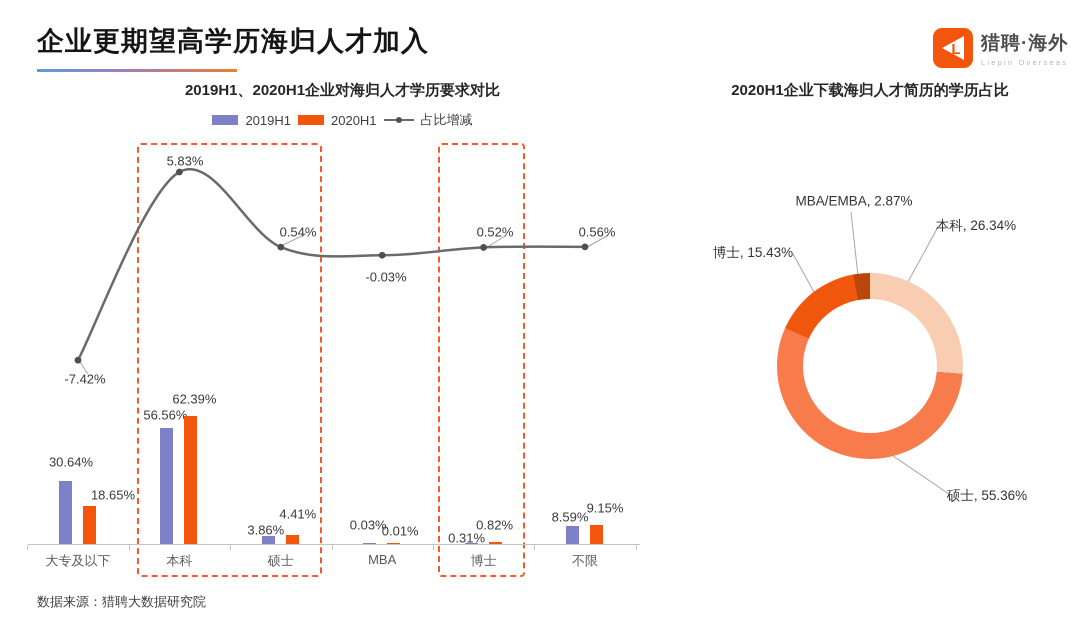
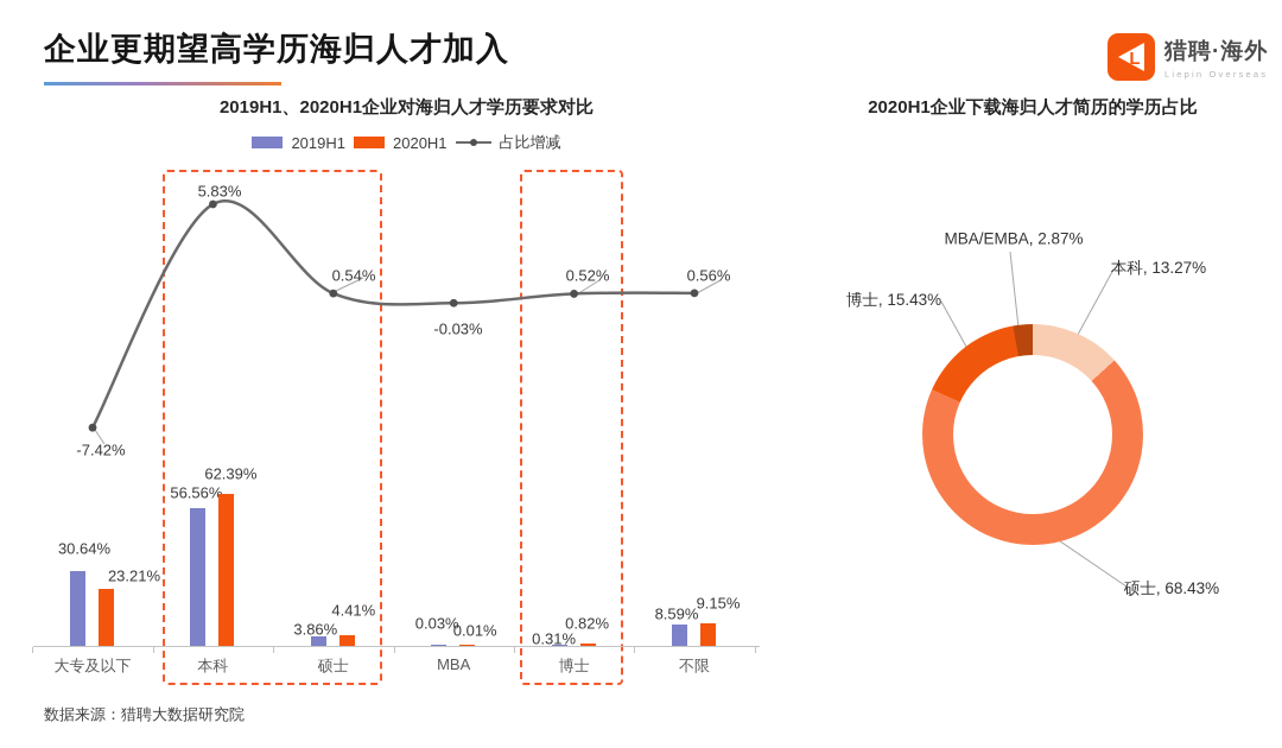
2019H1、2020H1企业对海归人才学历要求对比/2020H1/大专及以下: 18.65% -> 23.21%
2020H1企业下载海归人才简历的学历占比/本科: 26.34% -> 13.27%
2020H1企业下载海归人才简历的学历占比/硕士: 55.36% -> 68.43%
